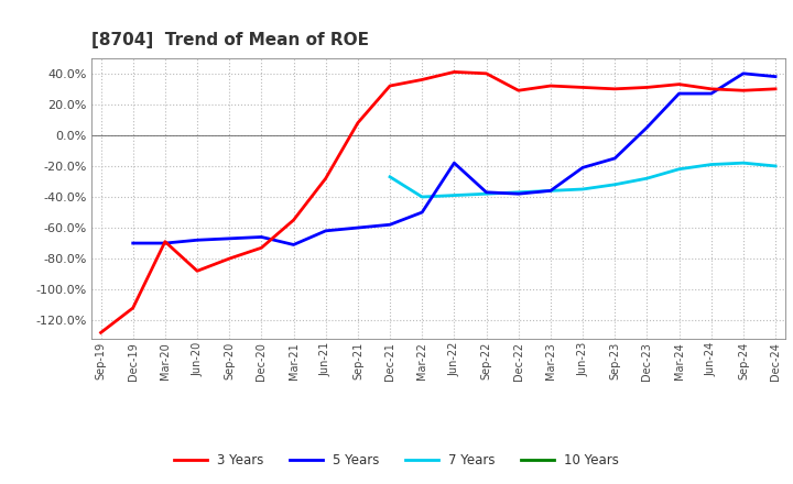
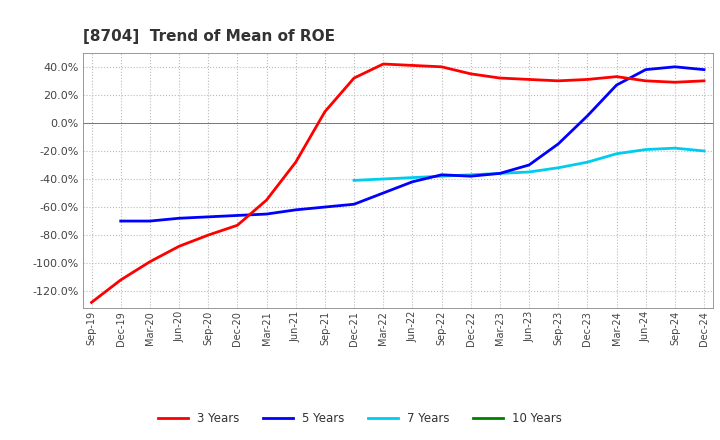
3 Years/Mar-20: -69% -> -99%
5 Years/Mar-21: -71% -> -65%
7 Years/Dec-21: -27% -> -41%
3 Years/Mar-22: 36% -> 42%
5 Years/Jun-22: -18% -> -42%
3 Years/Dec-22: 29% -> 35%
5 Years/Jun-23: -21% -> -30%
5 Years/Jun-24: 27% -> 38%
